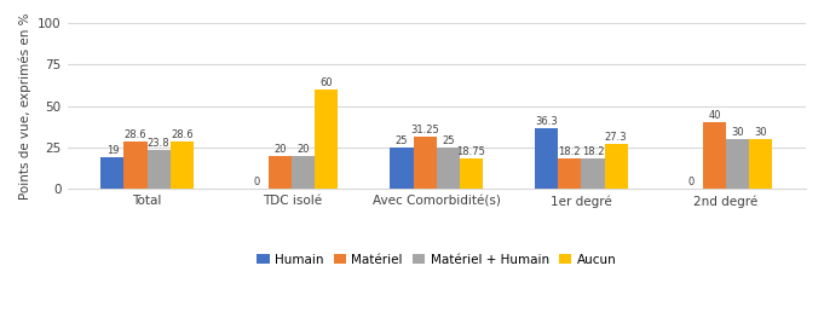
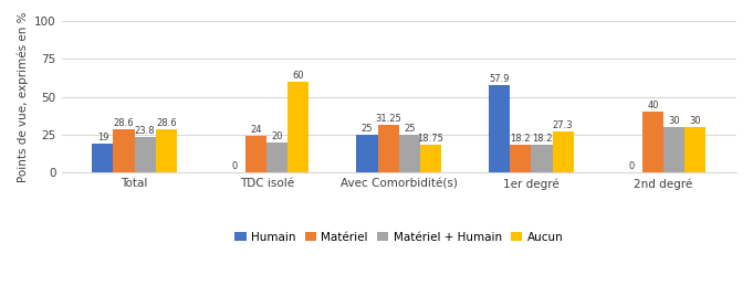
Matériel/TDC isolé: 20 -> 24
Humain/1er degré: 36.3 -> 57.9
